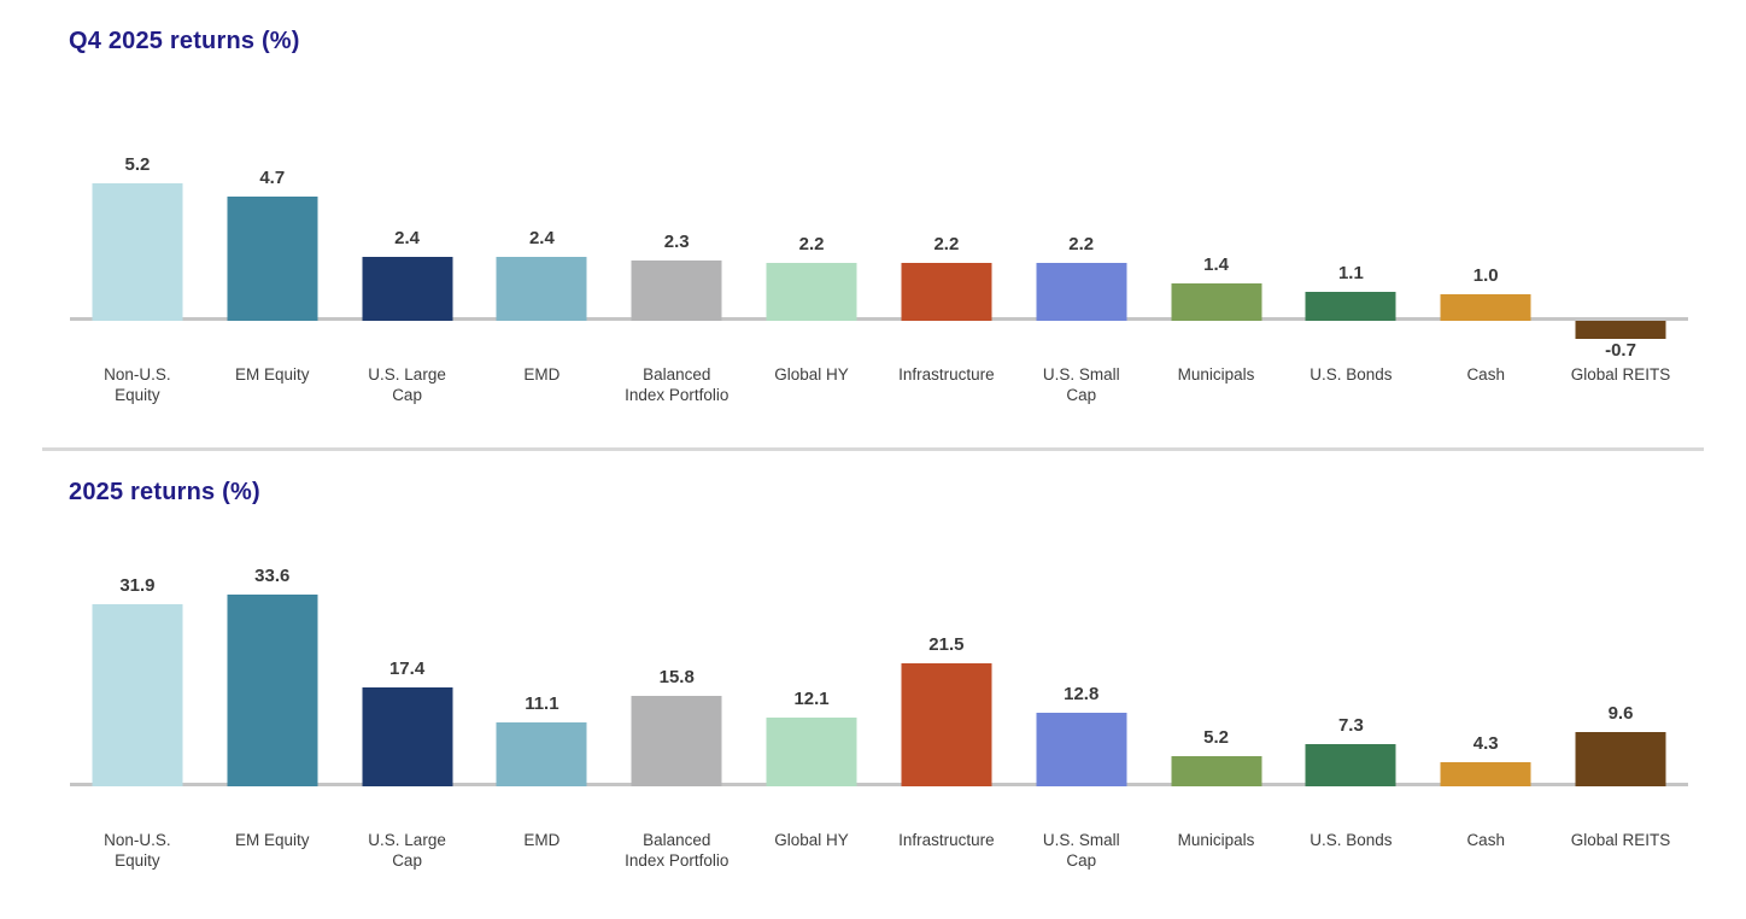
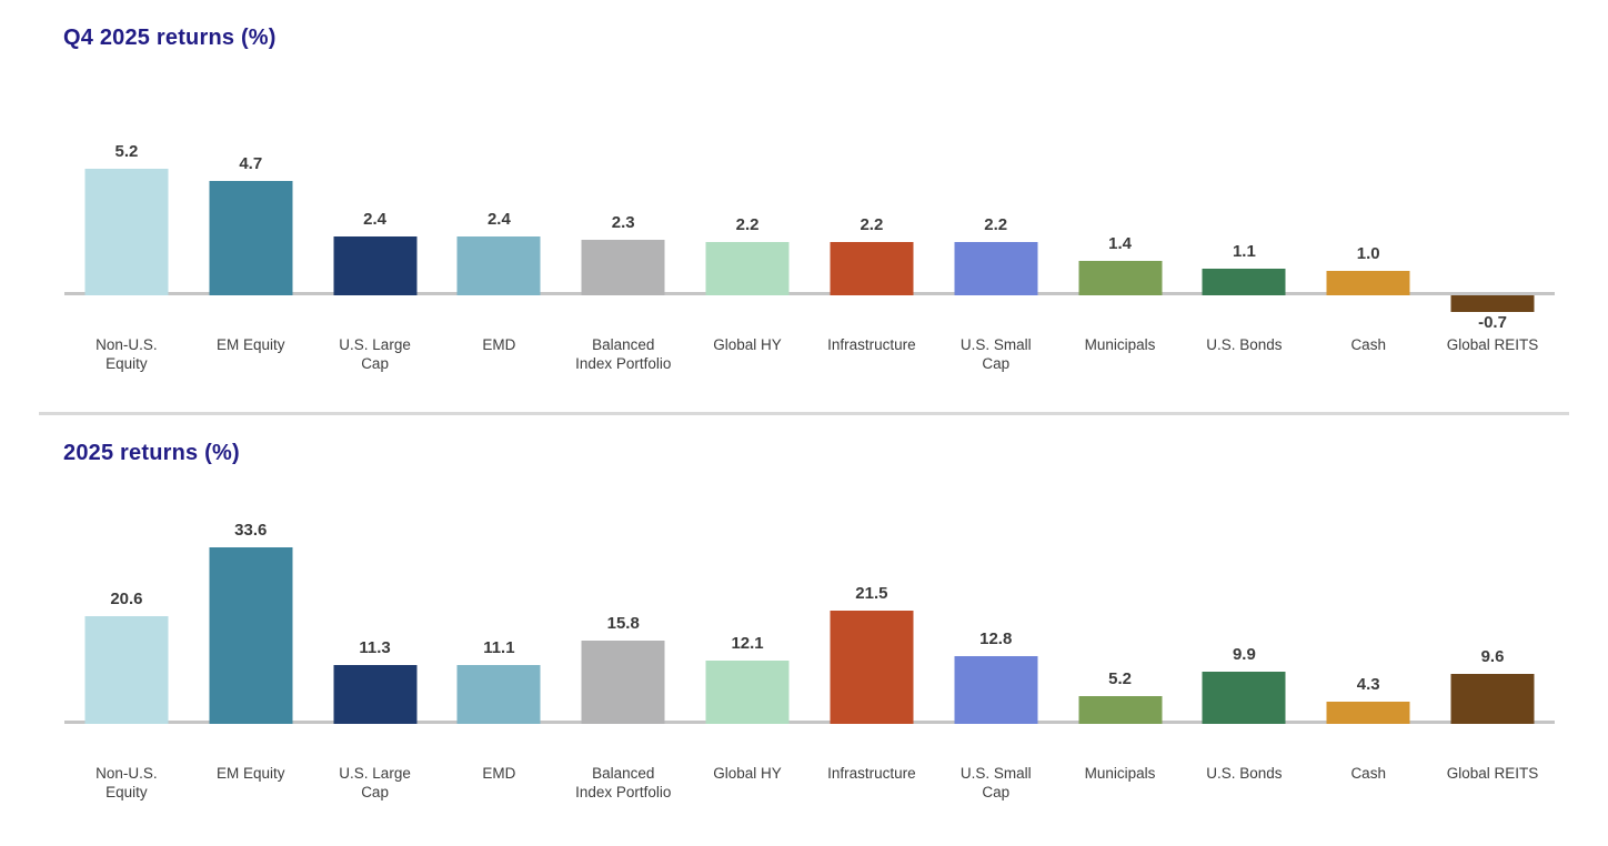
2025 returns (%)/Non-U.S. Equity: 31.9 -> 20.6
2025 returns (%)/U.S. Large Cap: 17.4 -> 11.3
2025 returns (%)/U.S. Bonds: 7.3 -> 9.9
